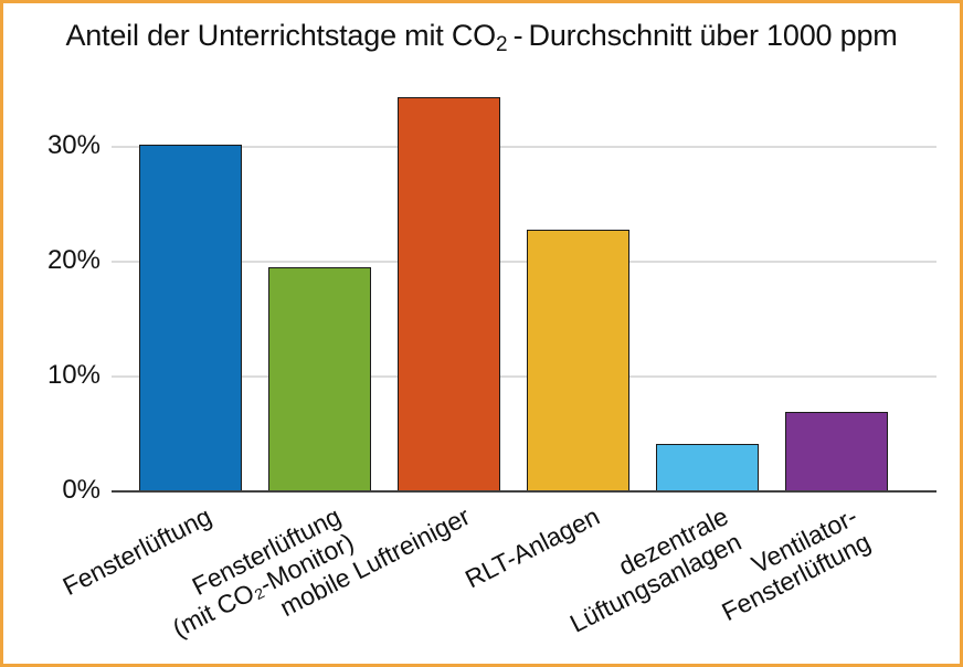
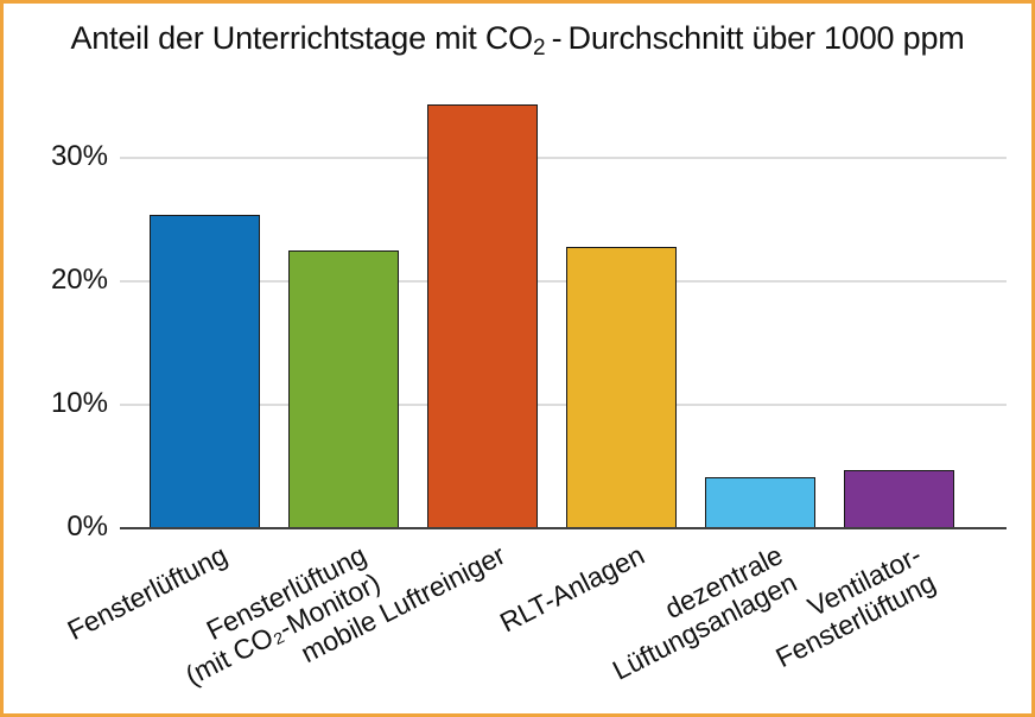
Fensterlüftung: 30.2% -> 25.4%
Fensterlüftung (mit CO₂-Monitor): 19.5% -> 22.5%
Ventilator- Fensterlüftung: 6.9% -> 4.7%
